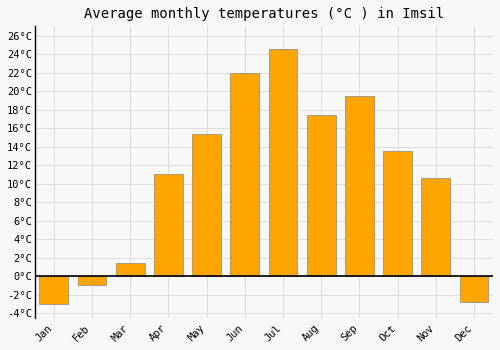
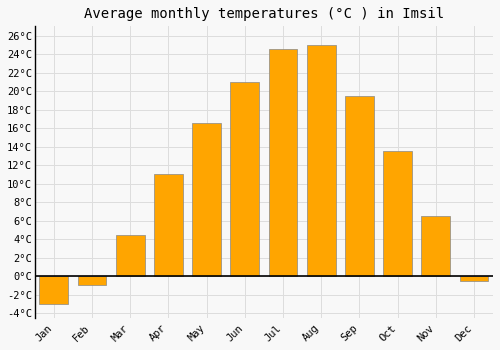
Mar: 1.4°C -> 4.5°C
May: 15.4°C -> 16.5°C
Jun: 22.0°C -> 21.0°C
Aug: 17.4°C -> 25.0°C
Nov: 10.6°C -> 6.5°C
Dec: -2.8°C -> -0.5°C
